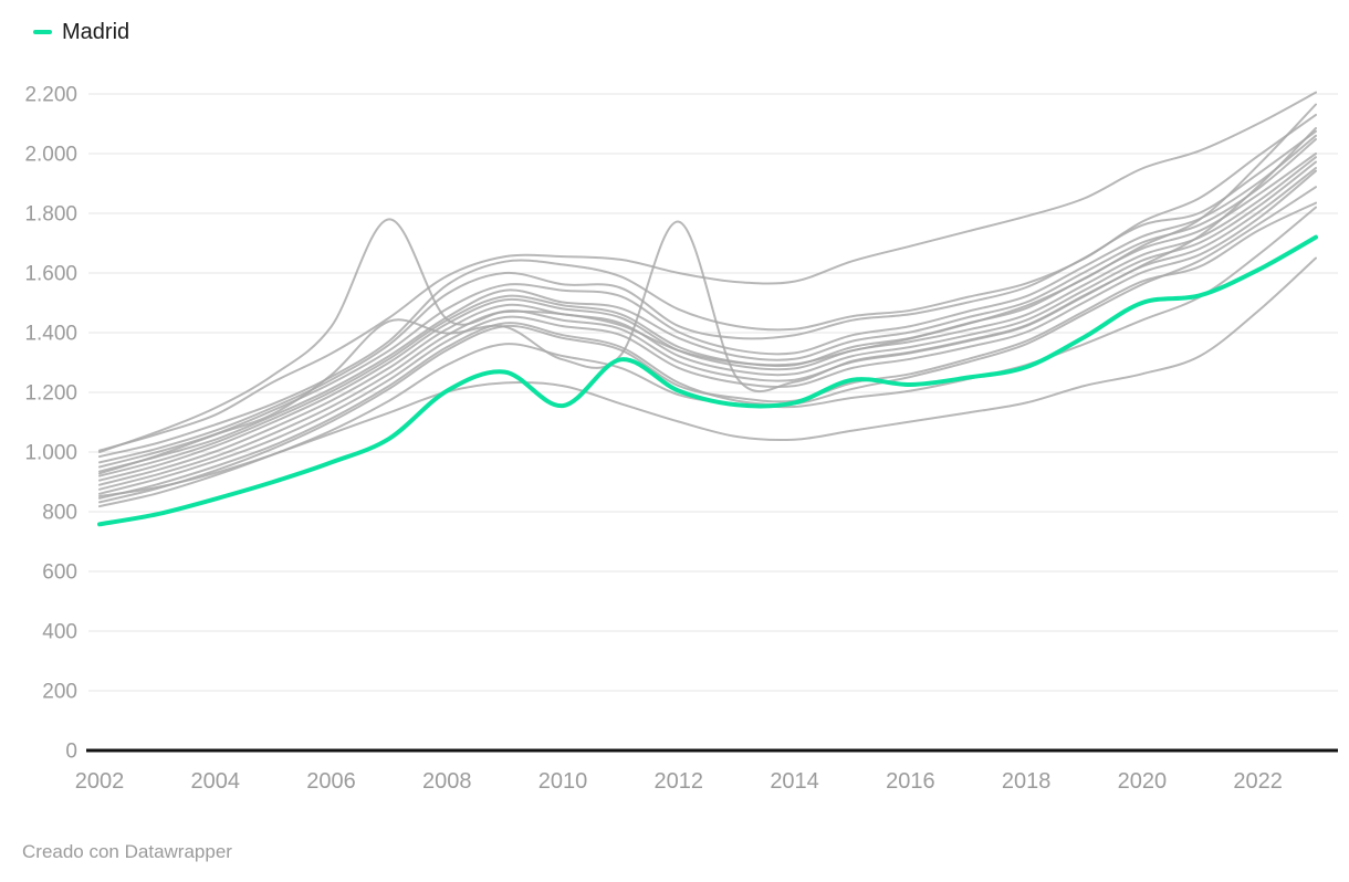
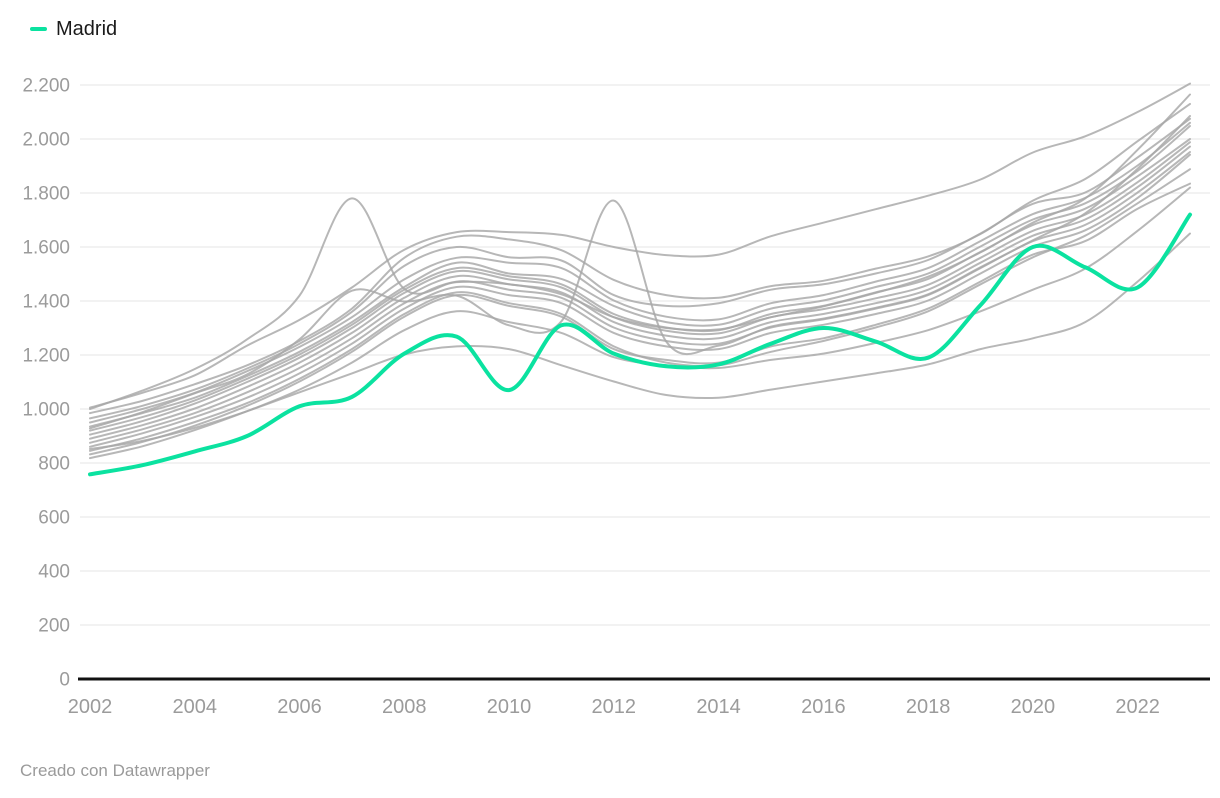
Madrid/2006: 960 -> 1010
Madrid/2010: 1160 -> 1070
Madrid/2016: 1230 -> 1300
Madrid/2018: 1280 -> 1190
Madrid/2020: 1500 -> 1600
Madrid/2022: 1610 -> 1450
